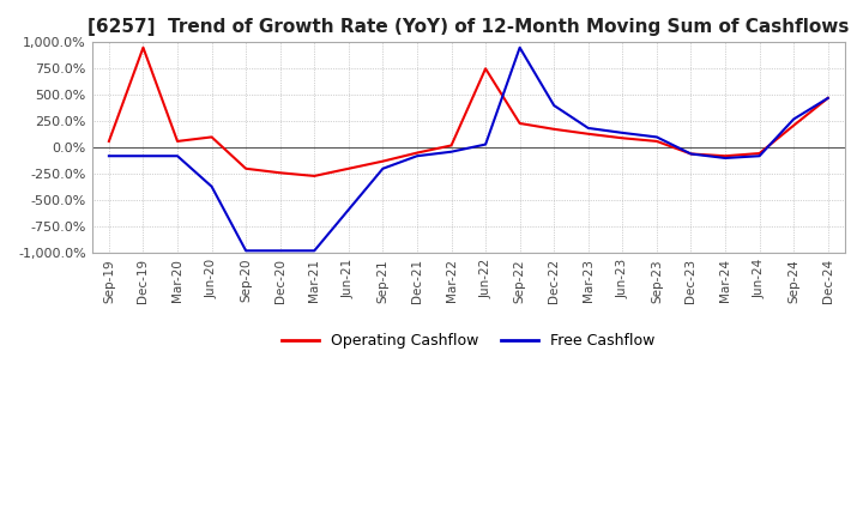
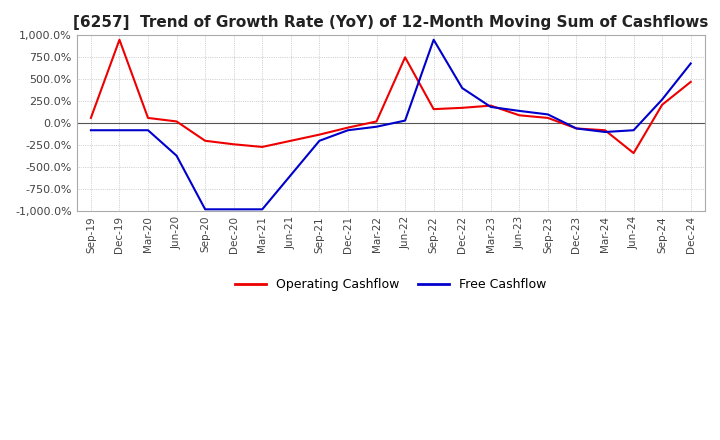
Operating Cashflow/Jun-20: 100% -> 20%
Operating Cashflow/Sep-22: 230% -> 160%
Operating Cashflow/Mar-23: 130% -> 200%
Operating Cashflow/Jun-24: -60% -> -340%
Free Cashflow/Dec-24: 470% -> 680%
